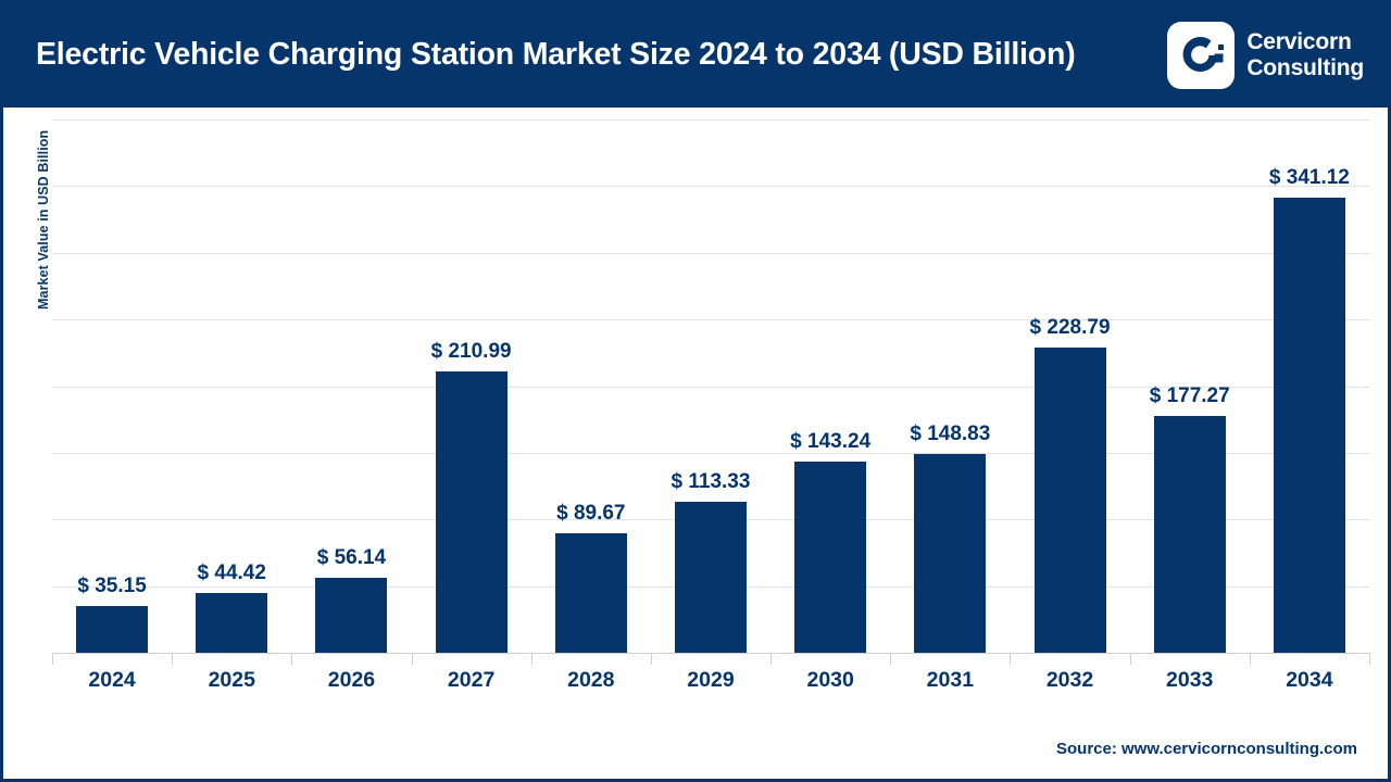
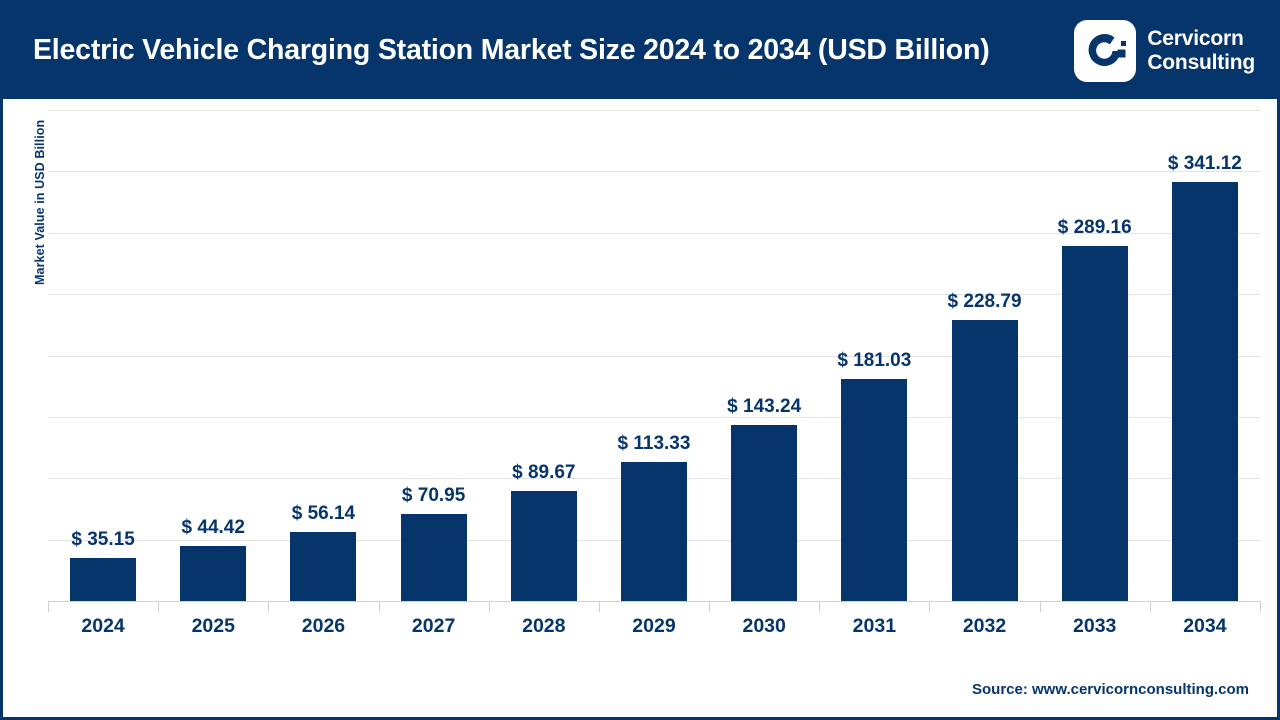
2027: 210.99 -> 70.95
2031: 148.83 -> 181.03
2033: 177.27 -> 289.16
